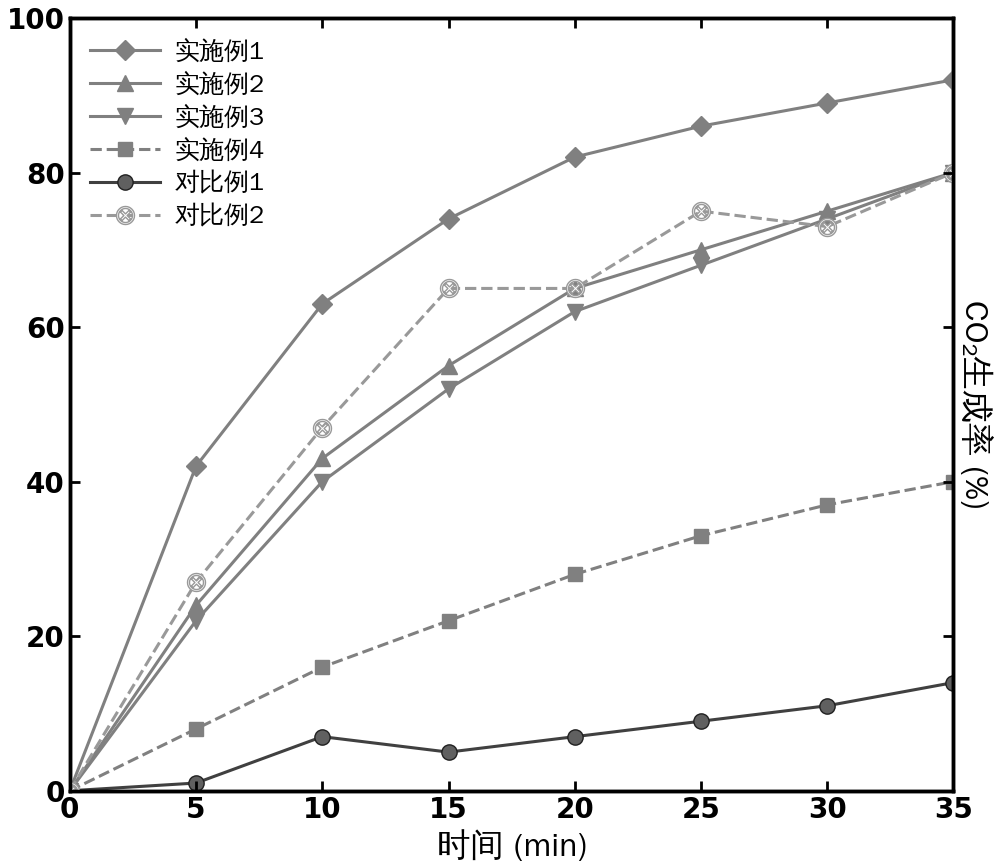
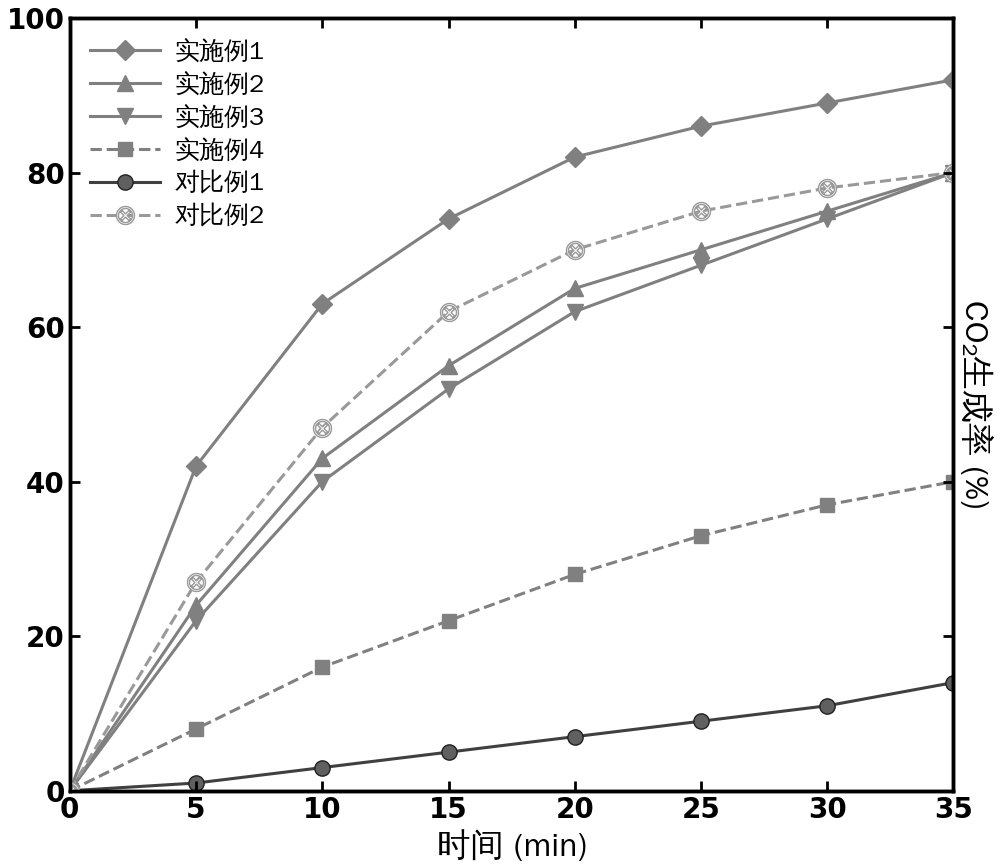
对比例1/10: 7 -> 3
对比例2/15: 65 -> 62
对比例2/20: 65 -> 70
对比例2/30: 73 -> 78
